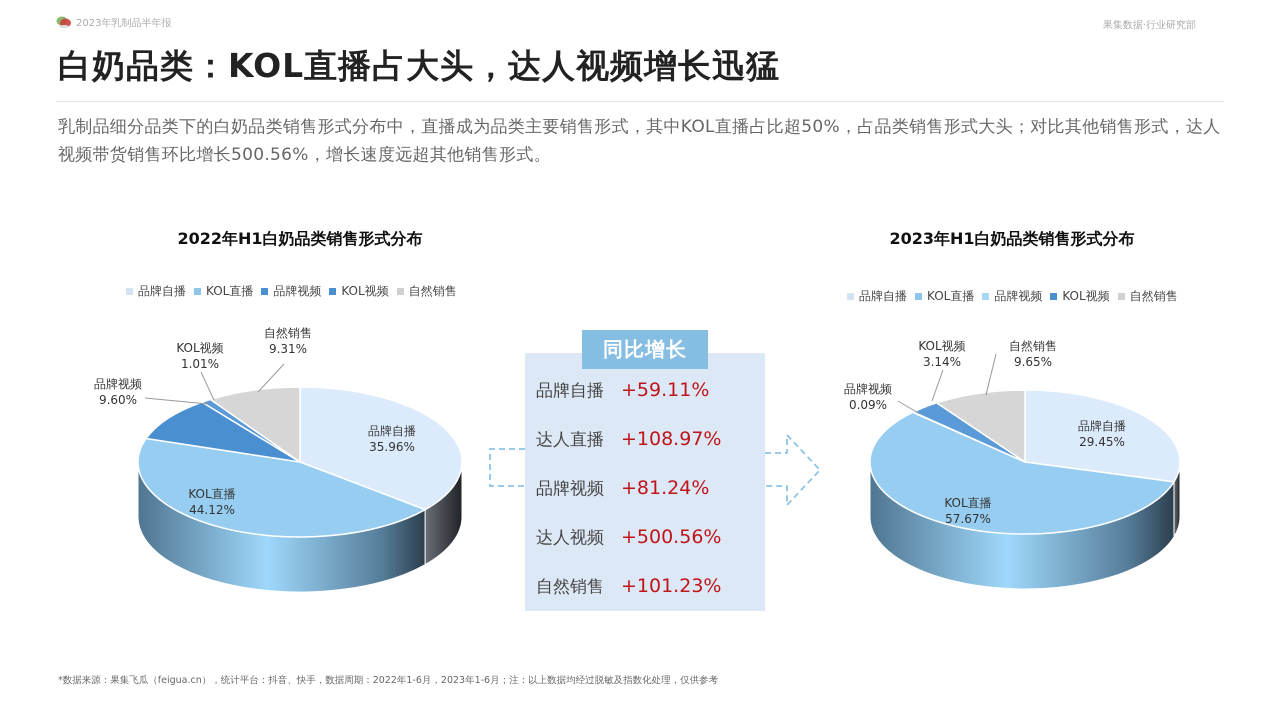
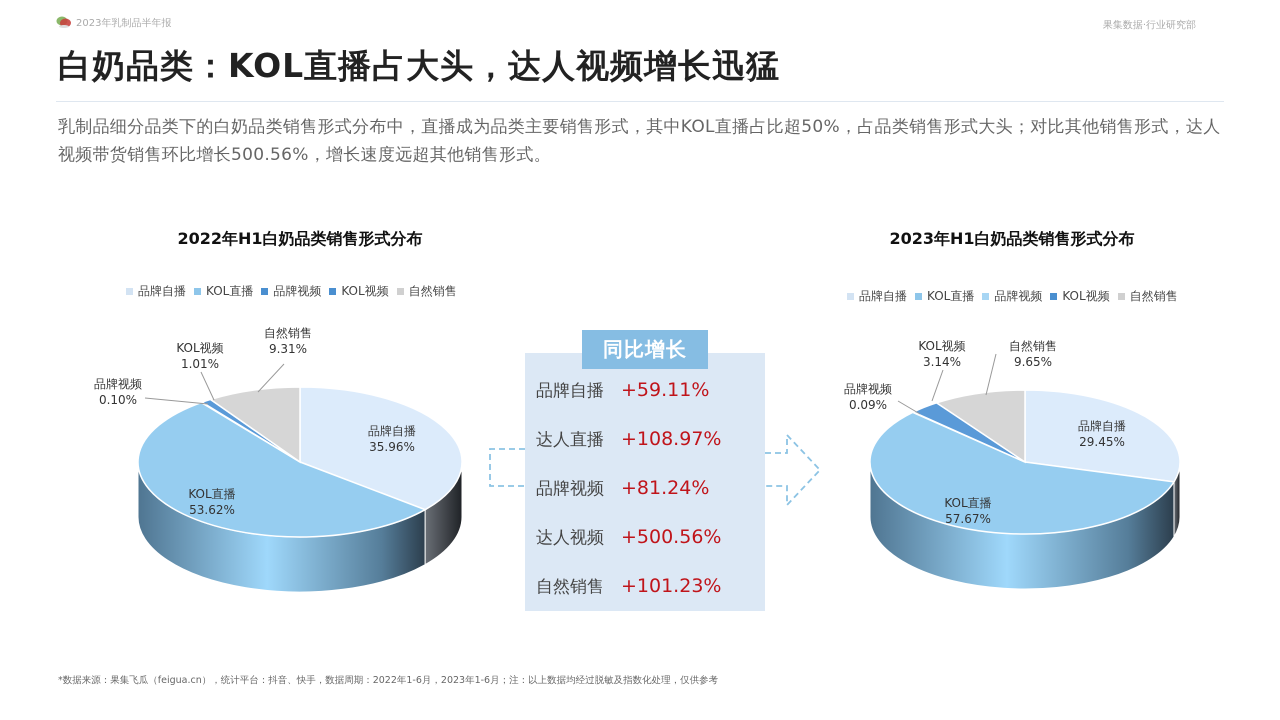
2022年H1白奶品类销售形式分布/KOL直播: 44.12% -> 53.62%
2022年H1白奶品类销售形式分布/品牌视频: 9.60% -> 0.10%
